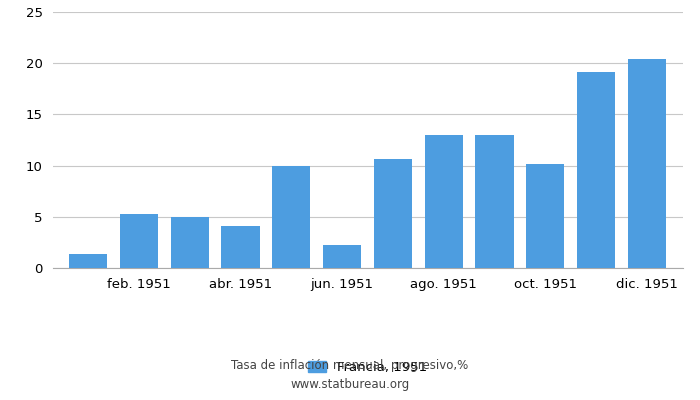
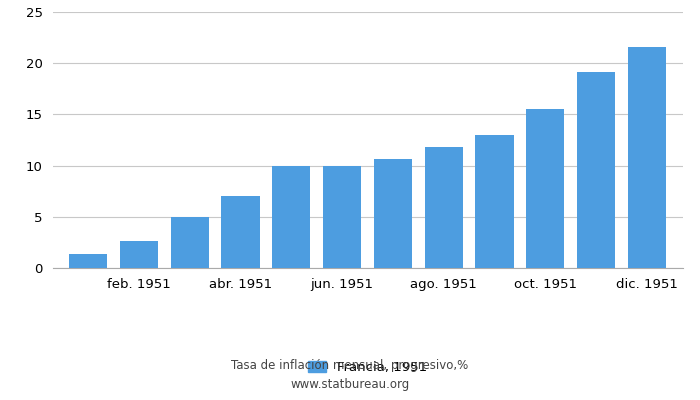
feb. 1951: 5.3 -> 2.6
abr. 1951: 4.1 -> 7.0
jun. 1951: 2.2 -> 10.0
ago. 1951: 13.0 -> 11.8
oct. 1951: 10.2 -> 15.5
dic. 1951: 20.4 -> 21.6
